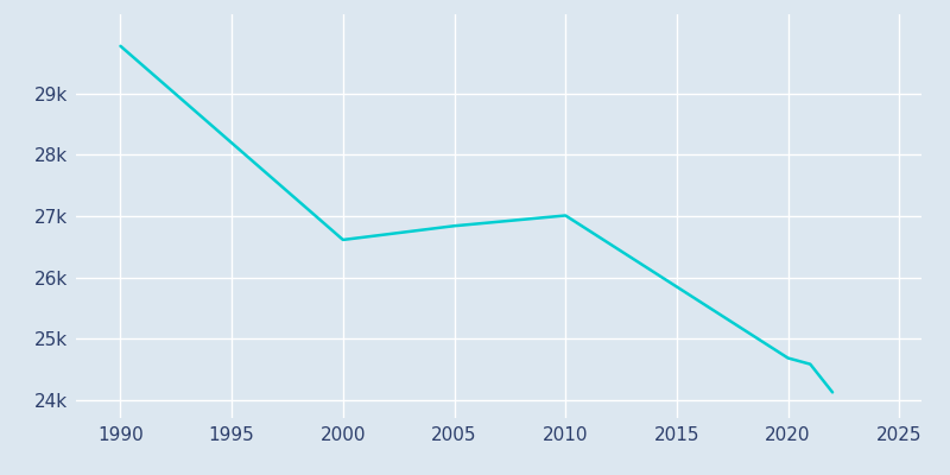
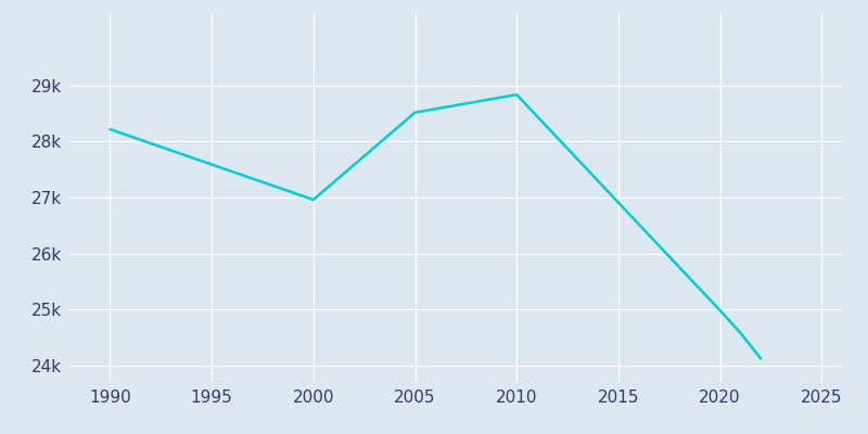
1990: 29.78k -> 28.22k
2000: 26.61k -> 26.96k
2005: 26.84k -> 28.52k
2010: 27.01k -> 28.84k
2020: 24.68k -> 24.98k
